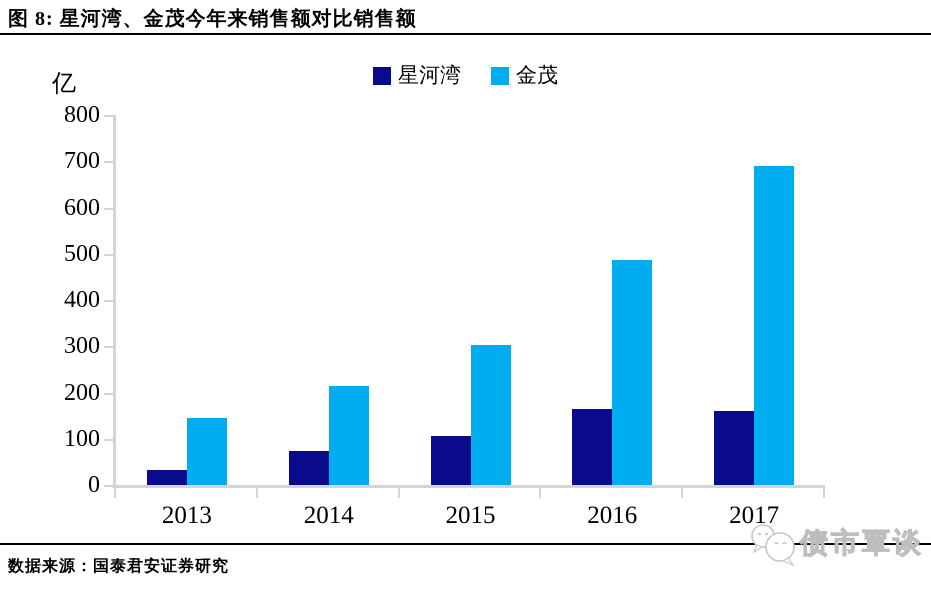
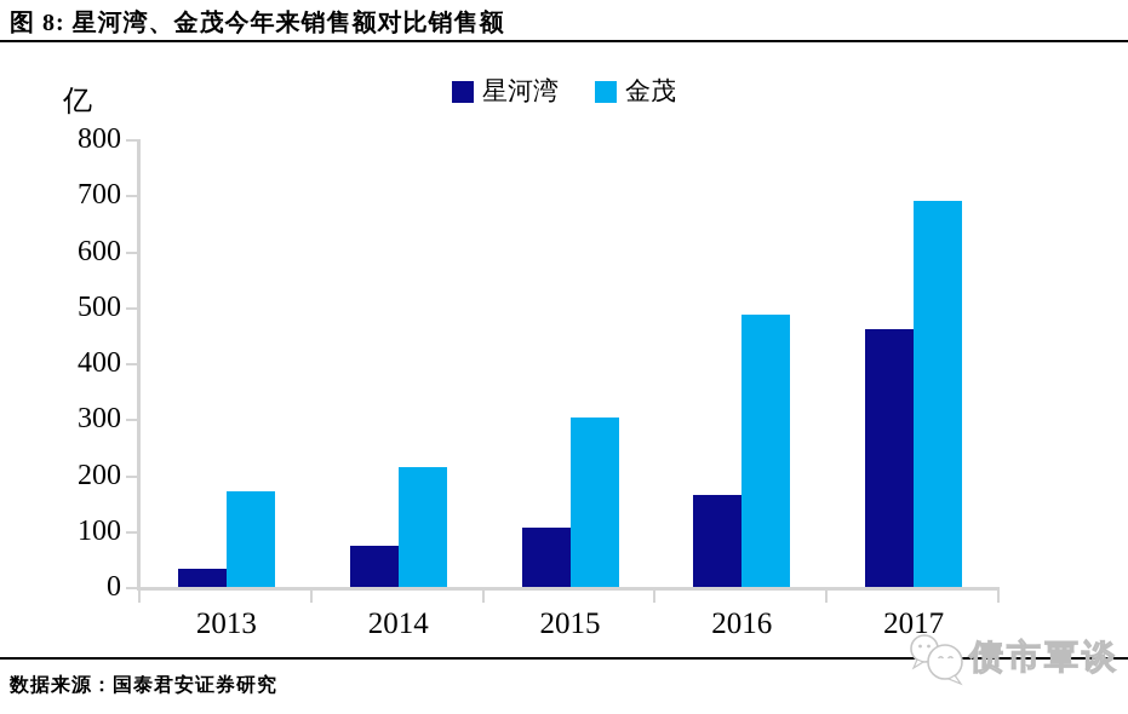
金茂/2013: 140 -> 170
星河湾/2017: 160 -> 460
